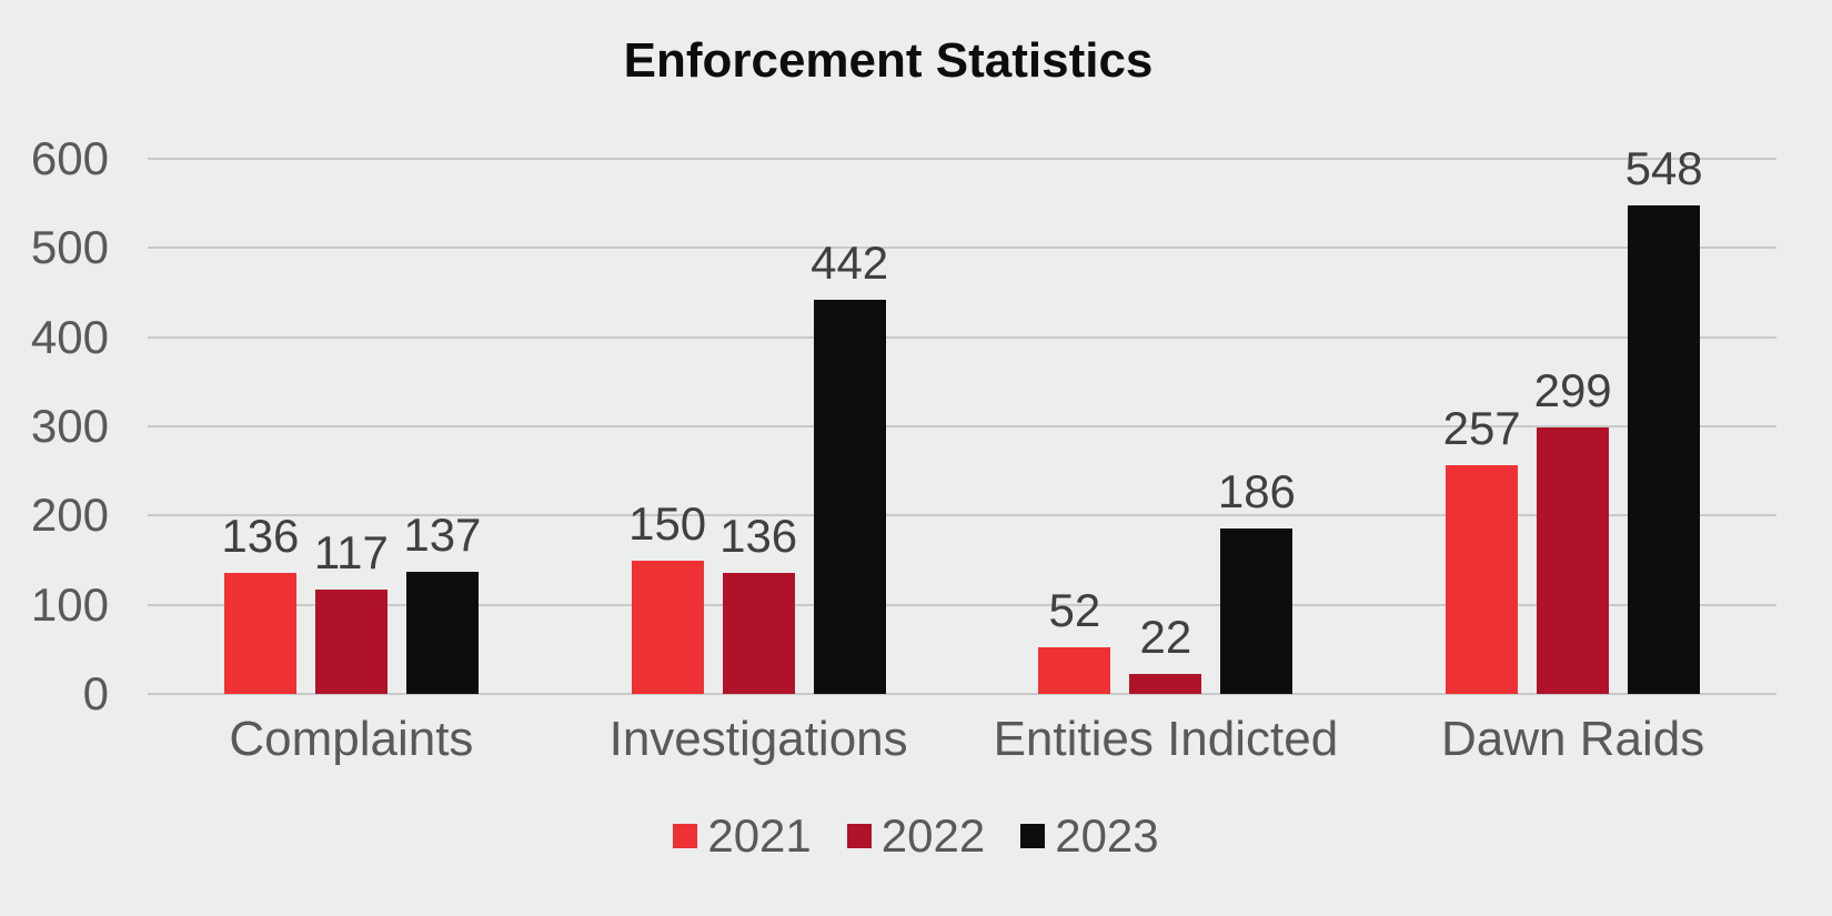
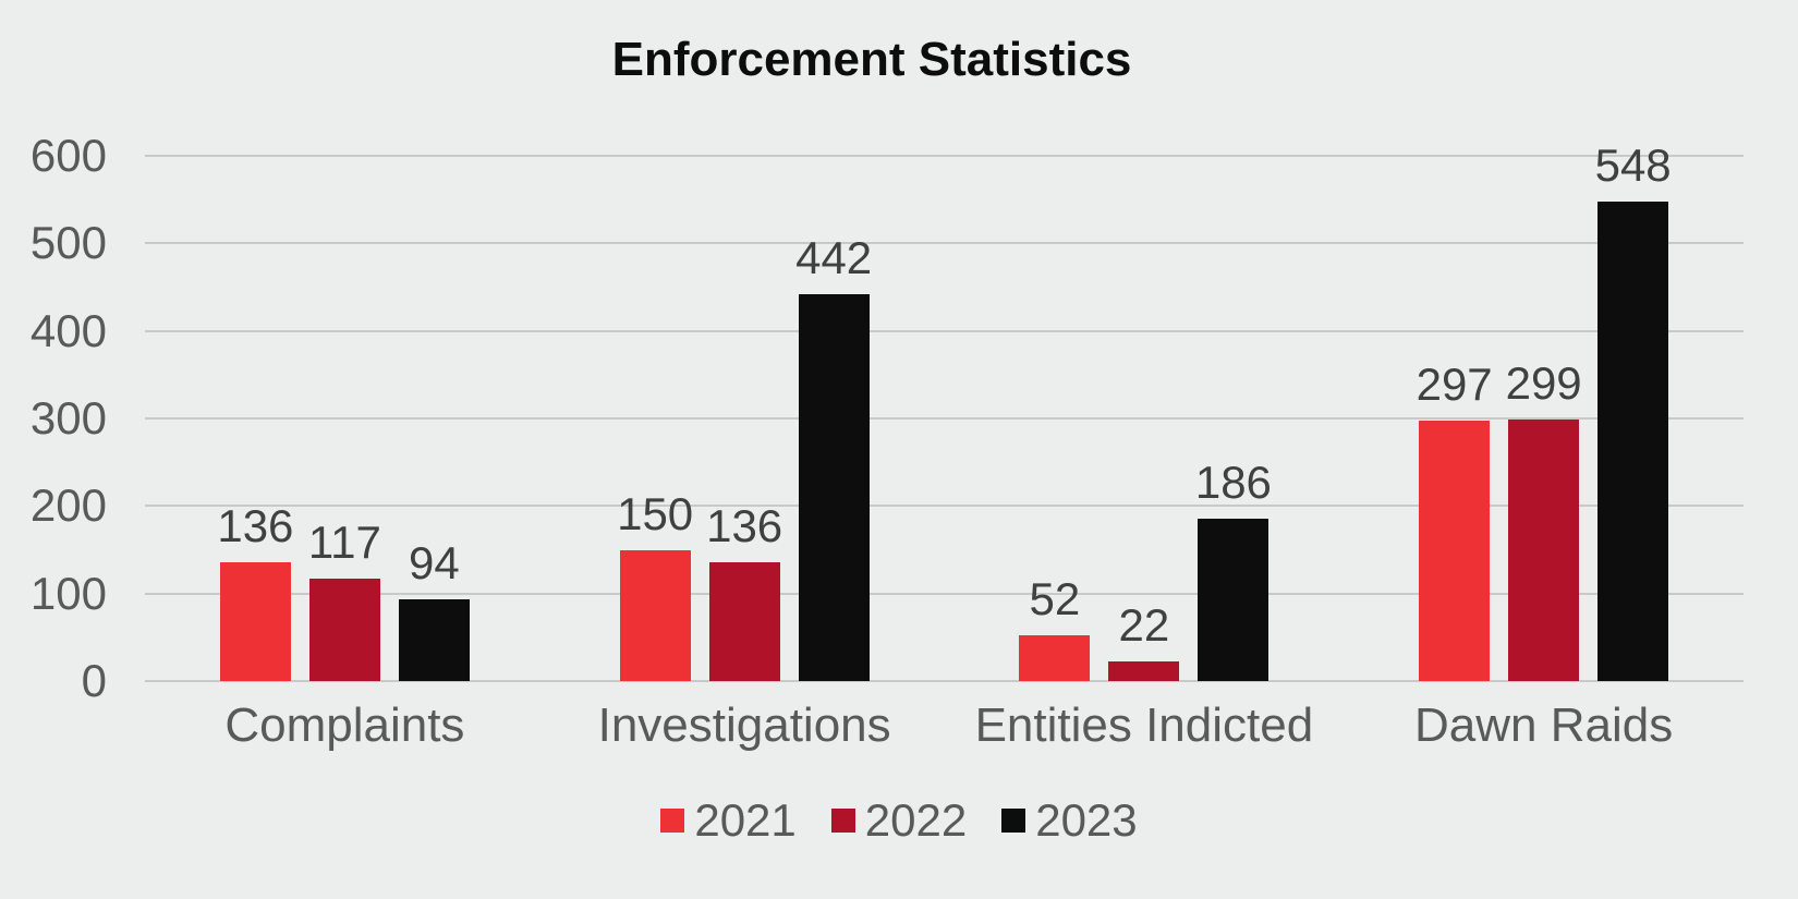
2023/Complaints: 137 -> 94
2021/Dawn Raids: 257 -> 297
